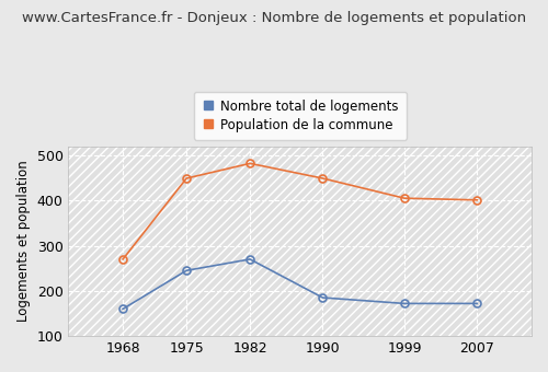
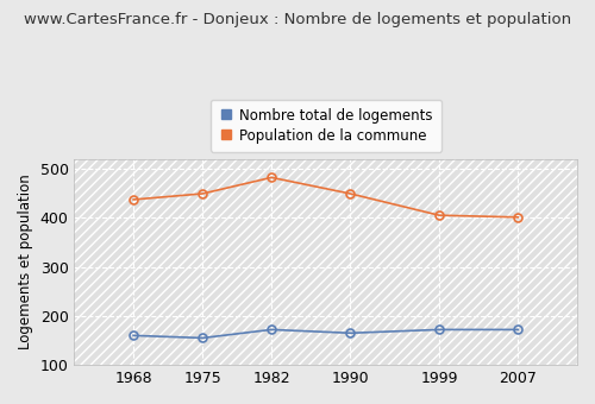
Population de la commune/1968: 270 -> 437
Nombre total de logements/1975: 245 -> 155
Nombre total de logements/1982: 270 -> 172
Nombre total de logements/1990: 185 -> 165
